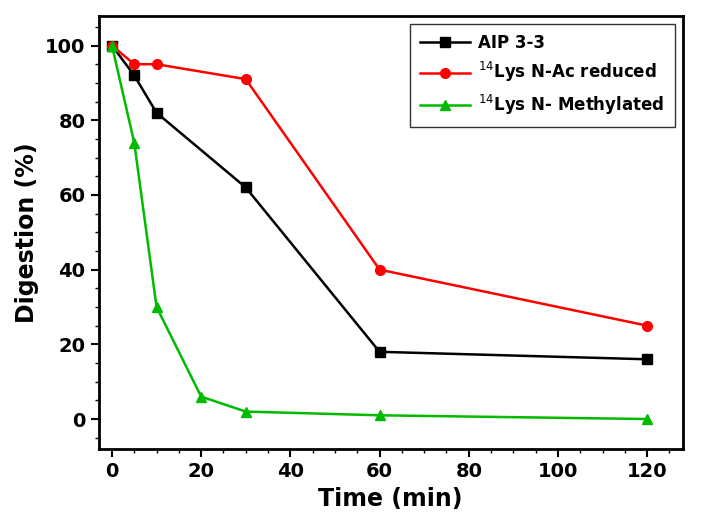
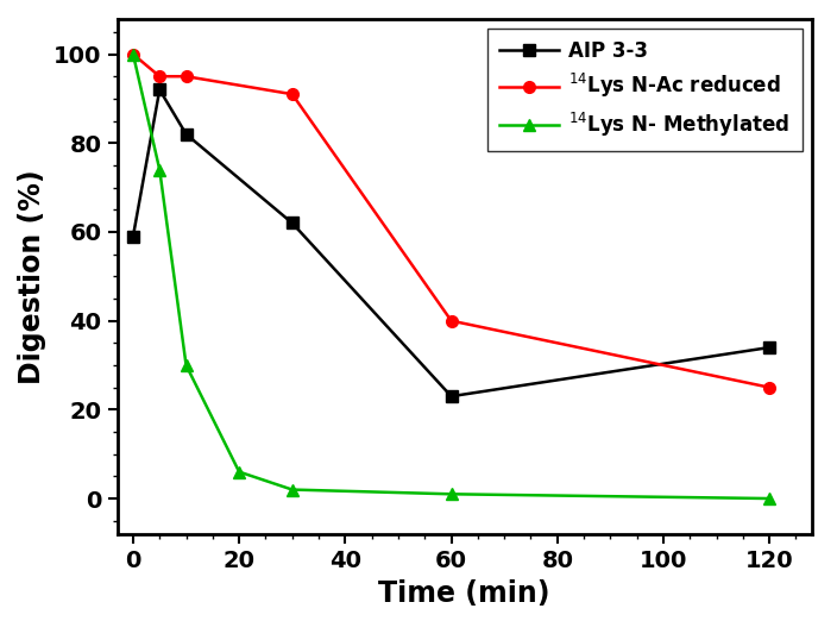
AIP 3-3/0: 100 -> 59
AIP 3-3/60: 18 -> 23
AIP 3-3/120: 16 -> 34
